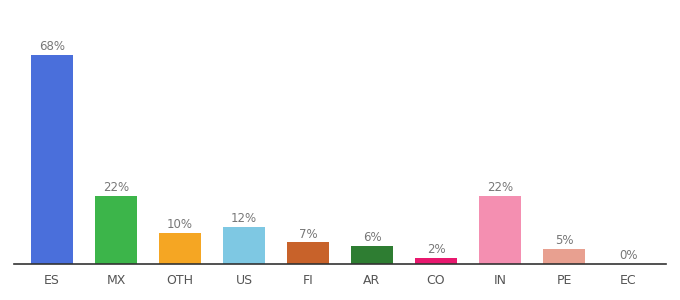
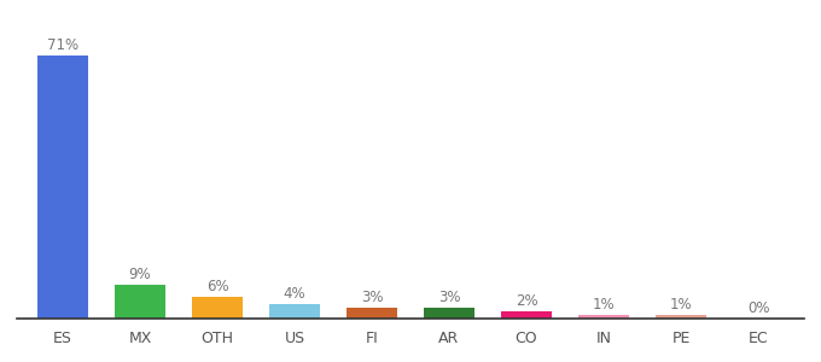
ES: 68% -> 71%
MX: 22% -> 9%
OTH: 10% -> 6%
US: 12% -> 4%
FI: 7% -> 3%
AR: 6% -> 3%
IN: 22% -> 1%
PE: 5% -> 1%
